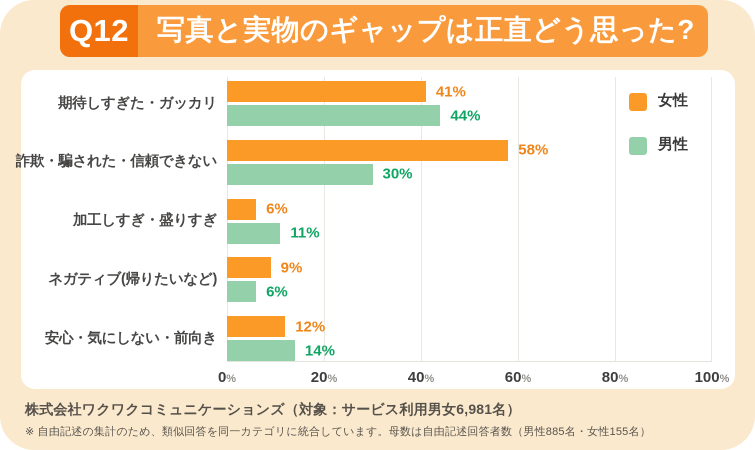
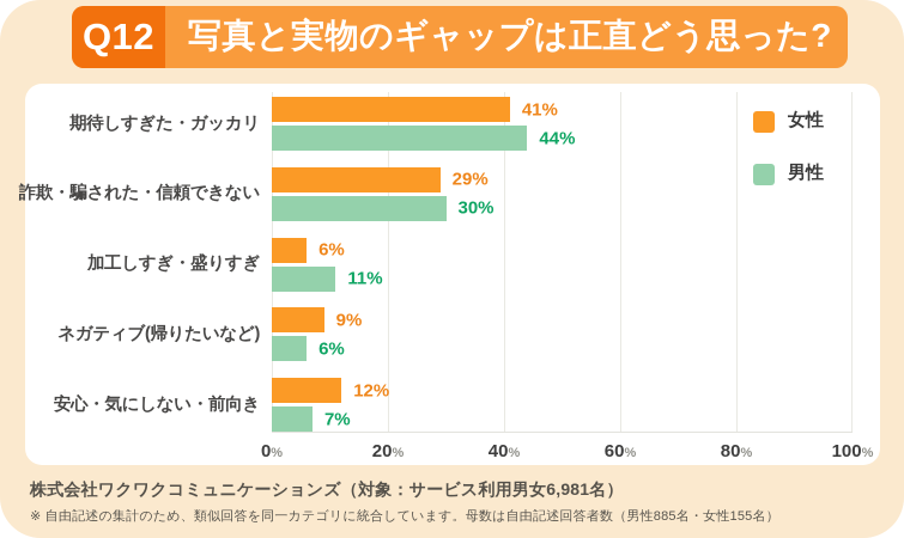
女性/詐欺・騙された・信頼できない: 58% -> 29%
男性/安心・気にしない・前向き: 14% -> 7%
